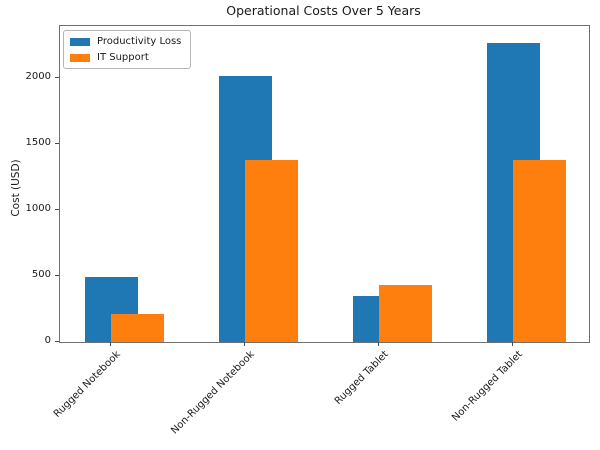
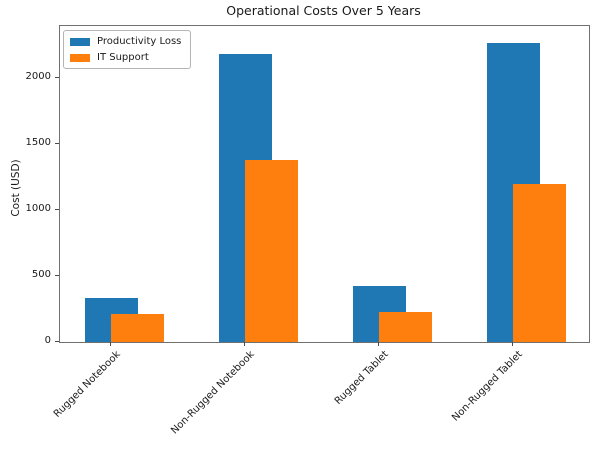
Productivity Loss/Rugged Notebook: 490 -> 340
Productivity Loss/Non-Rugged Notebook: 2010 -> 2180
Productivity Loss/Rugged Tablet: 350 -> 420
IT Support/Rugged Tablet: 430 -> 220
IT Support/Non-Rugged Tablet: 1380 -> 1200
